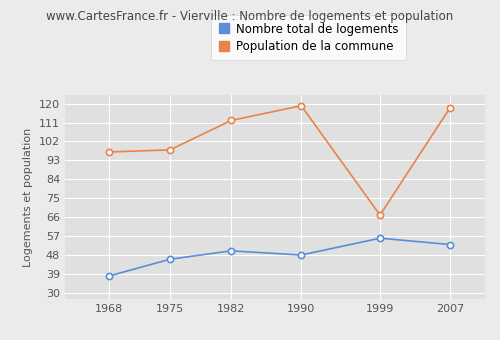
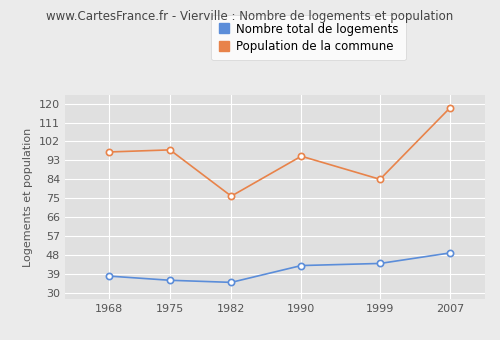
Nombre total de logements/1975: 46 -> 36
Nombre total de logements/1982: 50 -> 35
Population de la commune/1982: 112 -> 76
Nombre total de logements/1990: 48 -> 43
Population de la commune/1990: 119 -> 95
Nombre total de logements/1999: 56 -> 44
Population de la commune/1999: 67 -> 84
Nombre total de logements/2007: 53 -> 49
